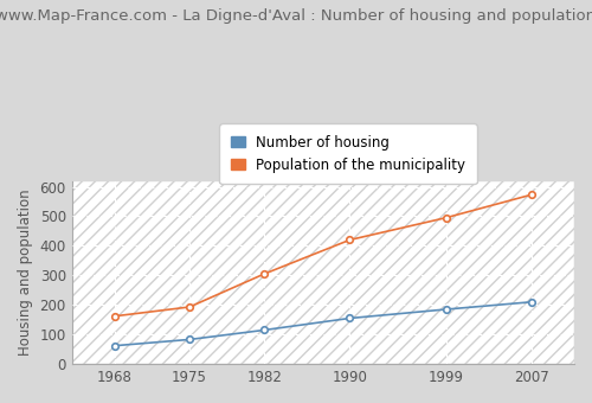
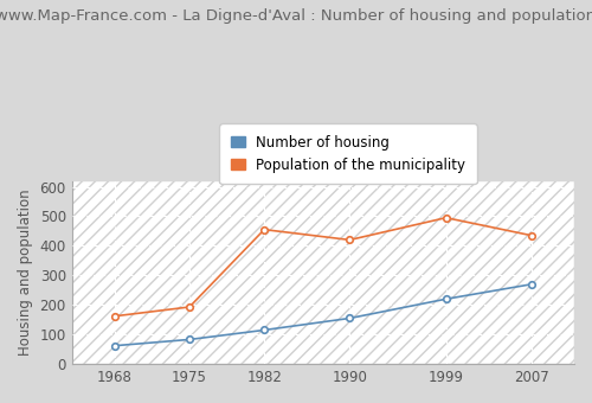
Population of the municipality/1982: 305 -> 455
Number of housing/1999: 185 -> 220
Number of housing/2007: 210 -> 270
Population of the municipality/2007: 573 -> 435
